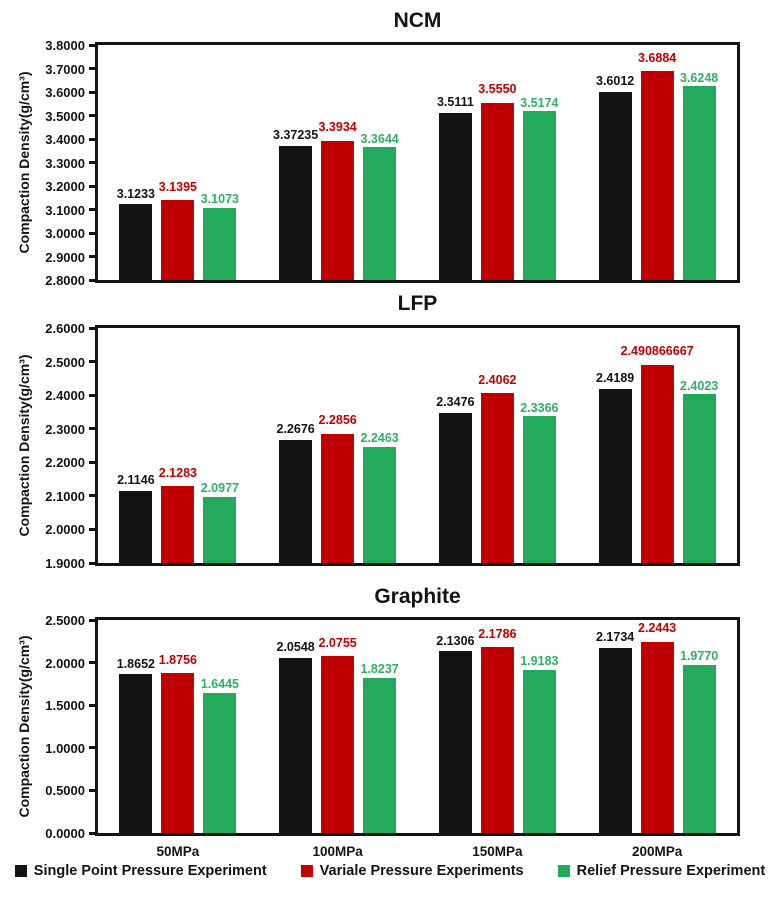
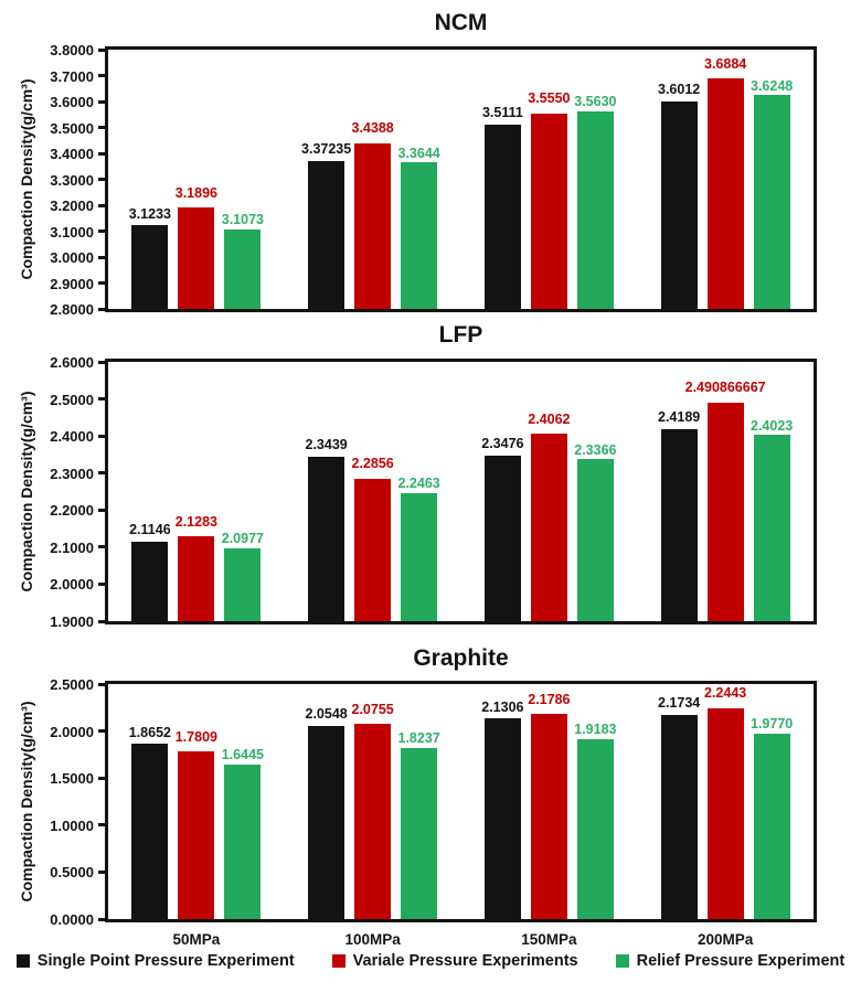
NCM/Variale Pressure Experiments/50MPa: 3.1395 -> 3.1896
NCM/Variale Pressure Experiments/100MPa: 3.3934 -> 3.4388
NCM/Relief Pressure Experiment/150MPa: 3.5174 -> 3.5630
LFP/Single Point Pressure Experiment/100MPa: 2.2676 -> 2.3439
Graphite/Variale Pressure Experiments/50MPa: 1.8756 -> 1.7809
